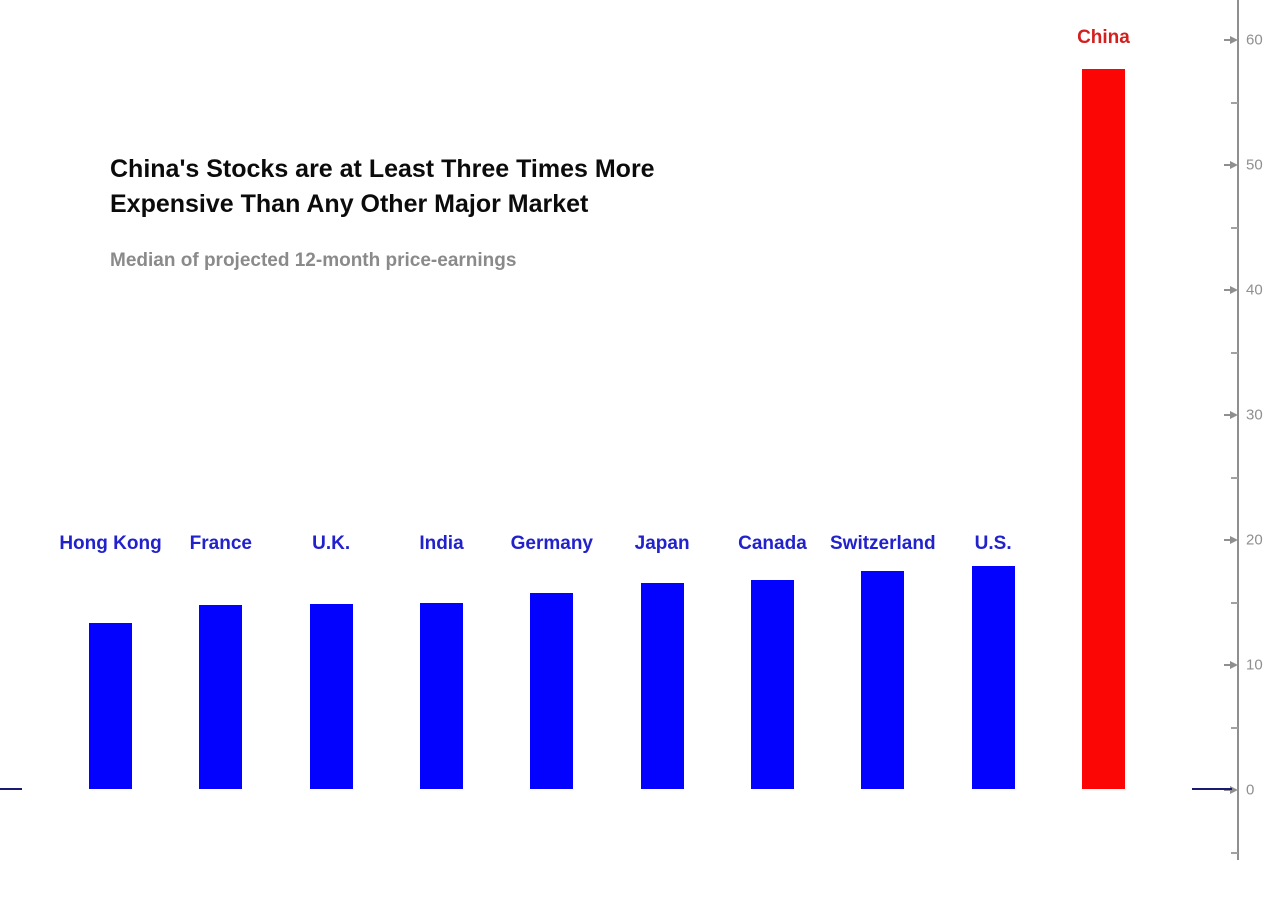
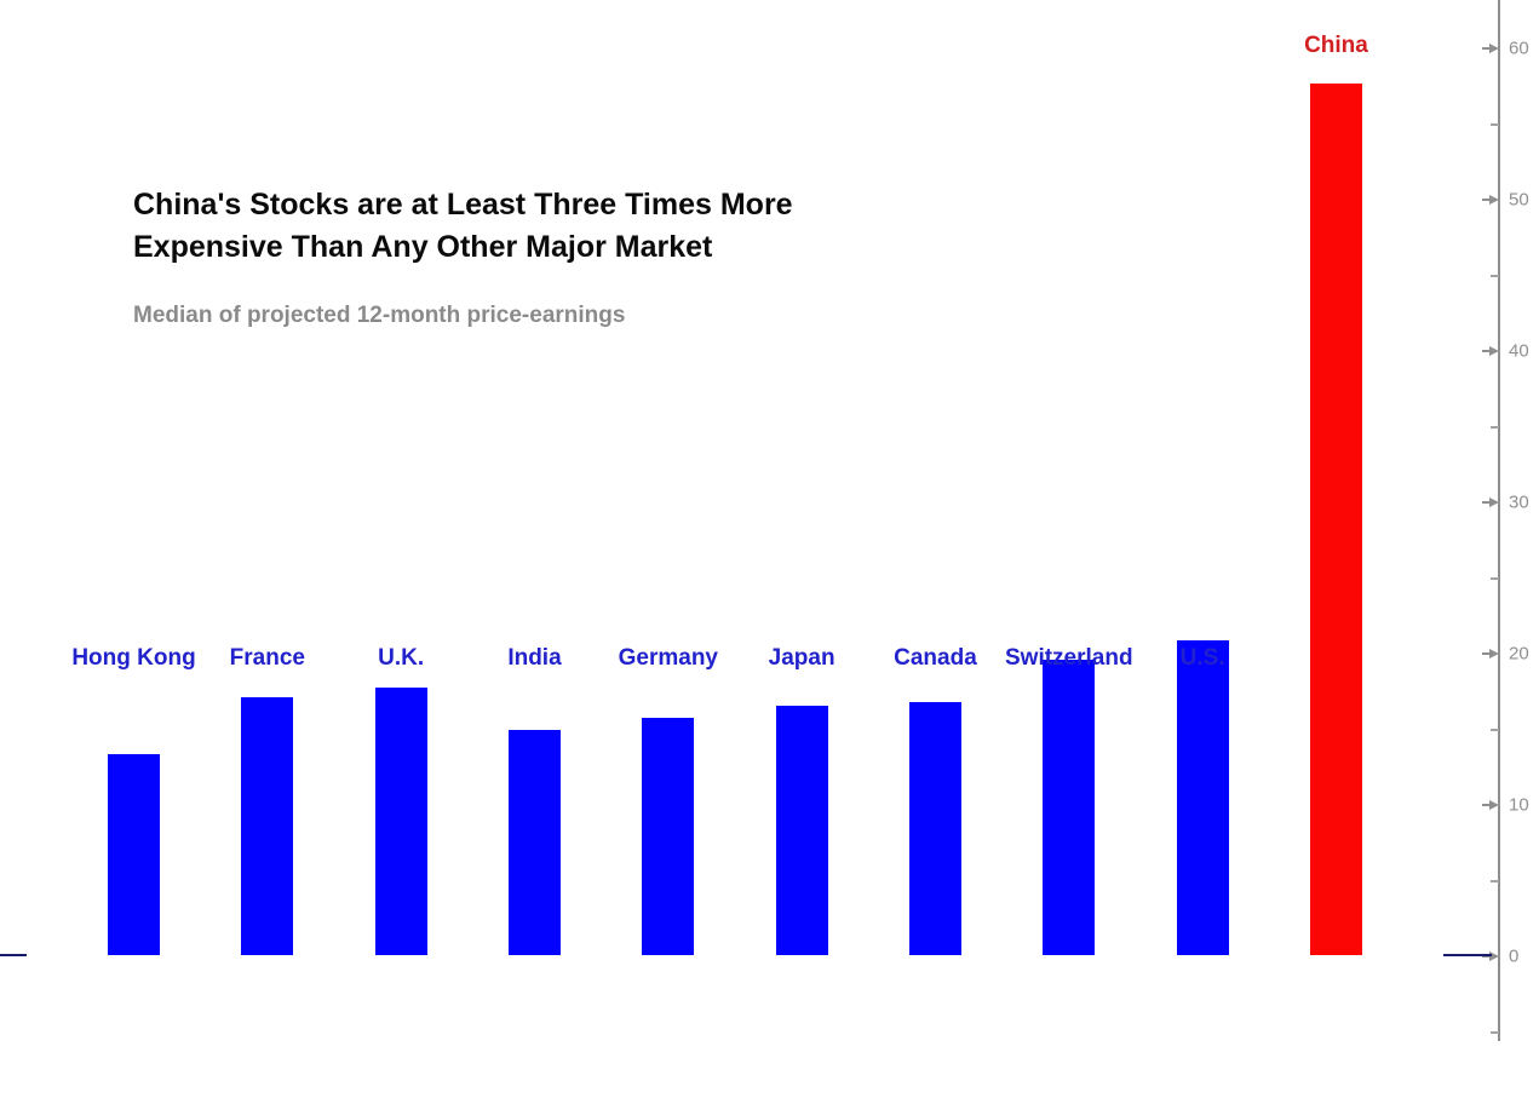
France: 14.8 -> 17.1
U.K.: 14.9 -> 17.8
Switzerland: 17.5 -> 19.6
U.S.: 17.9 -> 20.9
